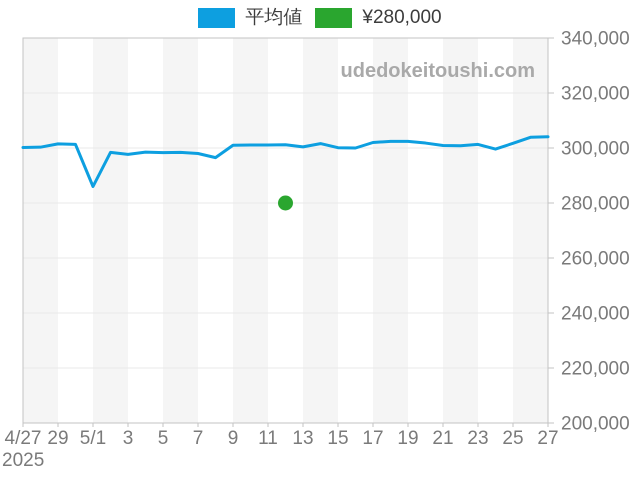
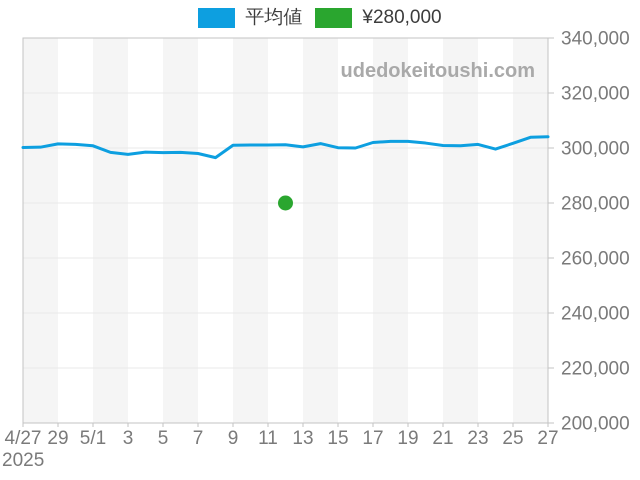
5/1: 286000 -> 301000
